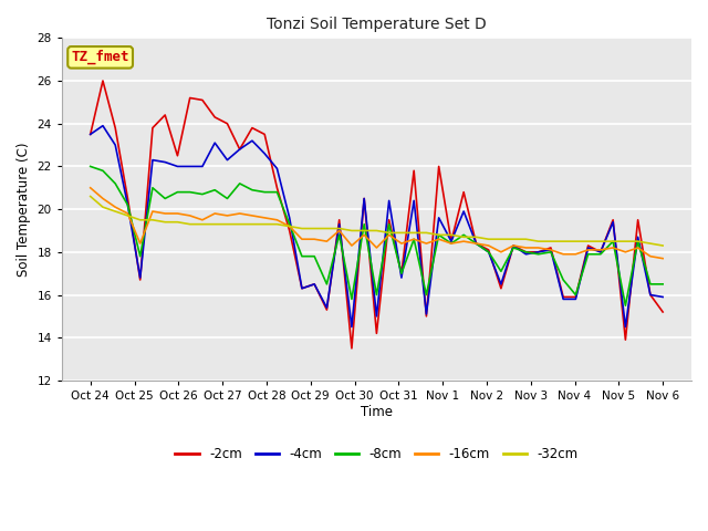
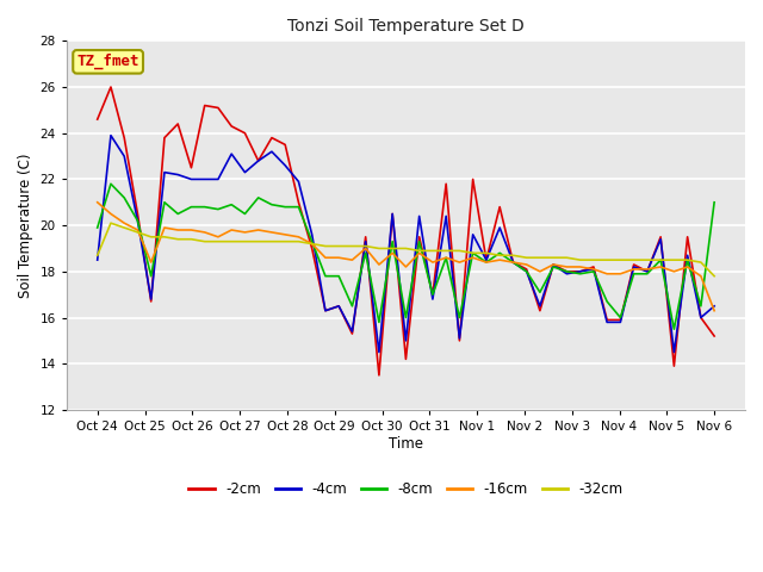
-2cm/Oct 24: 23.5 -> 24.6
-4cm/Oct 24: 23.5 -> 18.5
-8cm/Oct 24: 22.0 -> 19.9
-32cm/Oct 24: 20.6 -> 18.7
-4cm/Nov 6: 15.9 -> 16.5
-8cm/Nov 6: 16.5 -> 21.0
-16cm/Nov 6: 17.7 -> 16.3
-32cm/Nov 6: 18.3 -> 17.8
